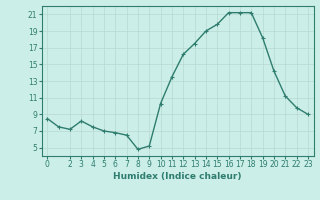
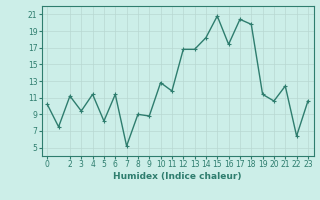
0: 8.5 -> 10.2
2: 7.2 -> 11.2
3: 8.2 -> 9.4
4: 7.5 -> 11.4
5: 7.0 -> 8.2
6: 6.8 -> 11.4
7: 6.5 -> 5.2
8: 4.8 -> 9.0
9: 5.2 -> 8.8
10: 10.3 -> 12.8
11: 13.5 -> 11.8
12: 16.2 -> 16.8
13: 17.5 -> 16.8
14: 19.0 -> 18.2
15: 19.8 -> 20.8
16: 21.2 -> 17.4
17: 21.2 -> 20.4
18: 21.2 -> 19.8
19: 18.2 -> 11.4
20: 14.2 -> 10.6
21: 11.2 -> 12.4
22: 9.8 -> 6.4
23: 9.0 -> 10.6
